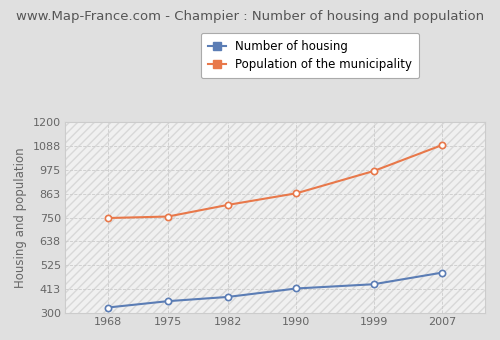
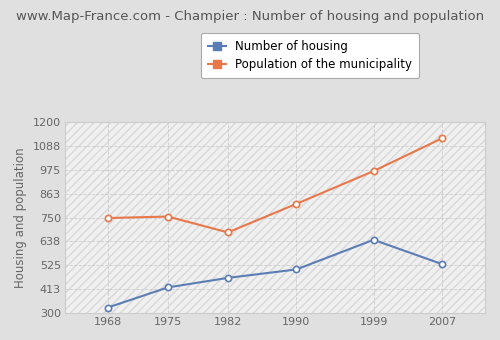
Number of housing/1975: 355 -> 420
Number of housing/1982: 375 -> 465
Population of the municipality/1982: 810 -> 680
Number of housing/1990: 415 -> 505
Population of the municipality/1990: 865 -> 815
Number of housing/1999: 435 -> 645
Number of housing/2007: 490 -> 530
Population of the municipality/2007: 1093 -> 1125
